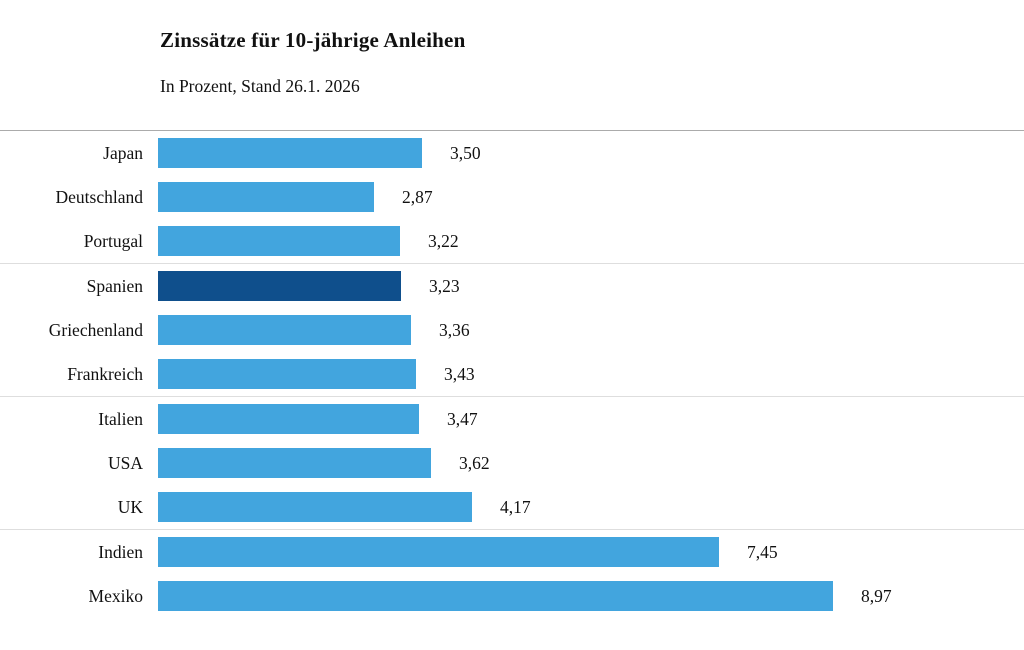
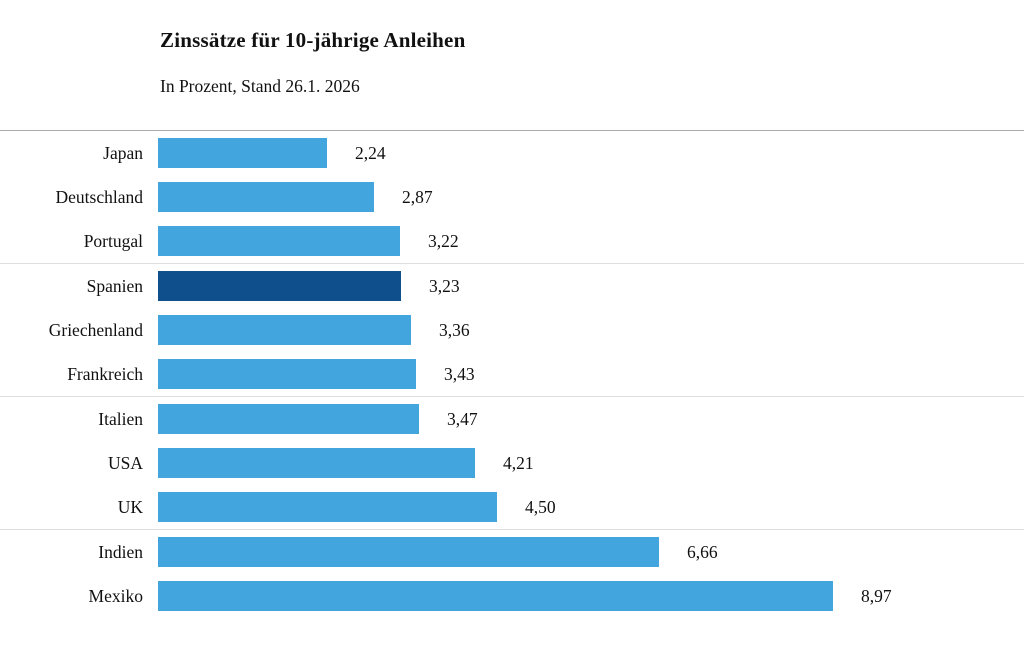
Japan: 3,50 -> 2,24
USA: 3,62 -> 4,21
UK: 4,17 -> 4,50
Indien: 7,45 -> 6,66
